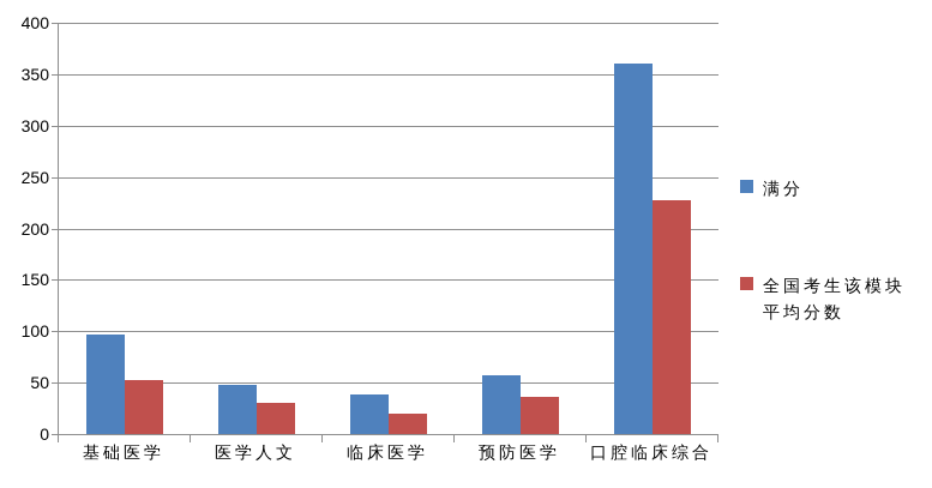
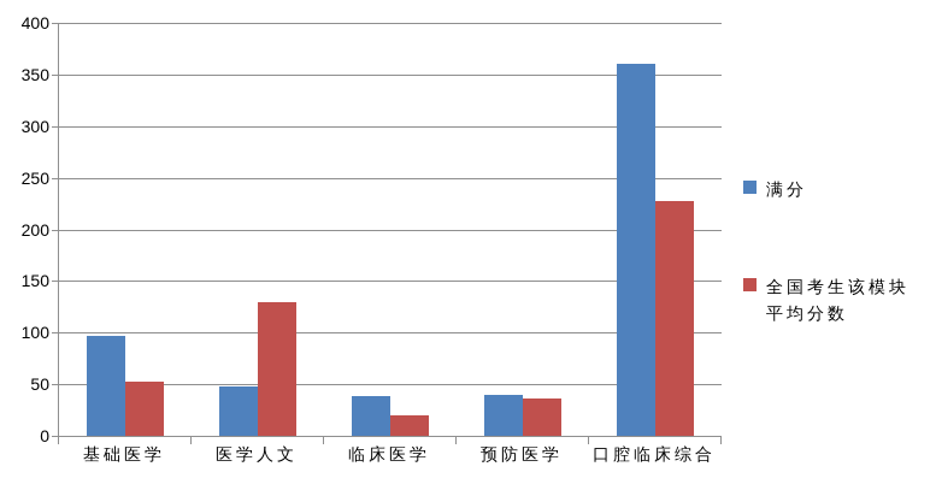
全国考生该模块平均分数/医学人文: 30 -> 130
满分/预防医学: 60 -> 40
